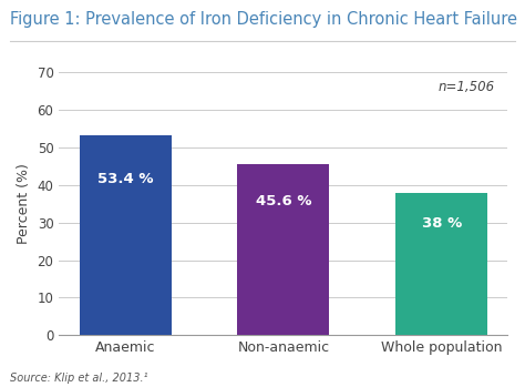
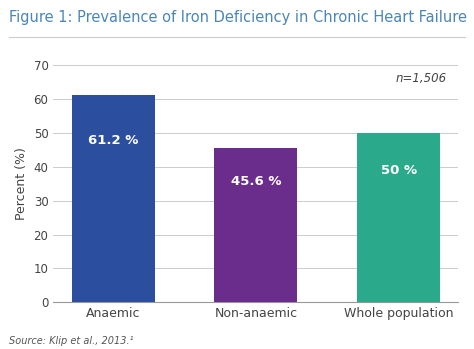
Anaemic: 53.4 -> 61.2
Whole population: 38 -> 50
